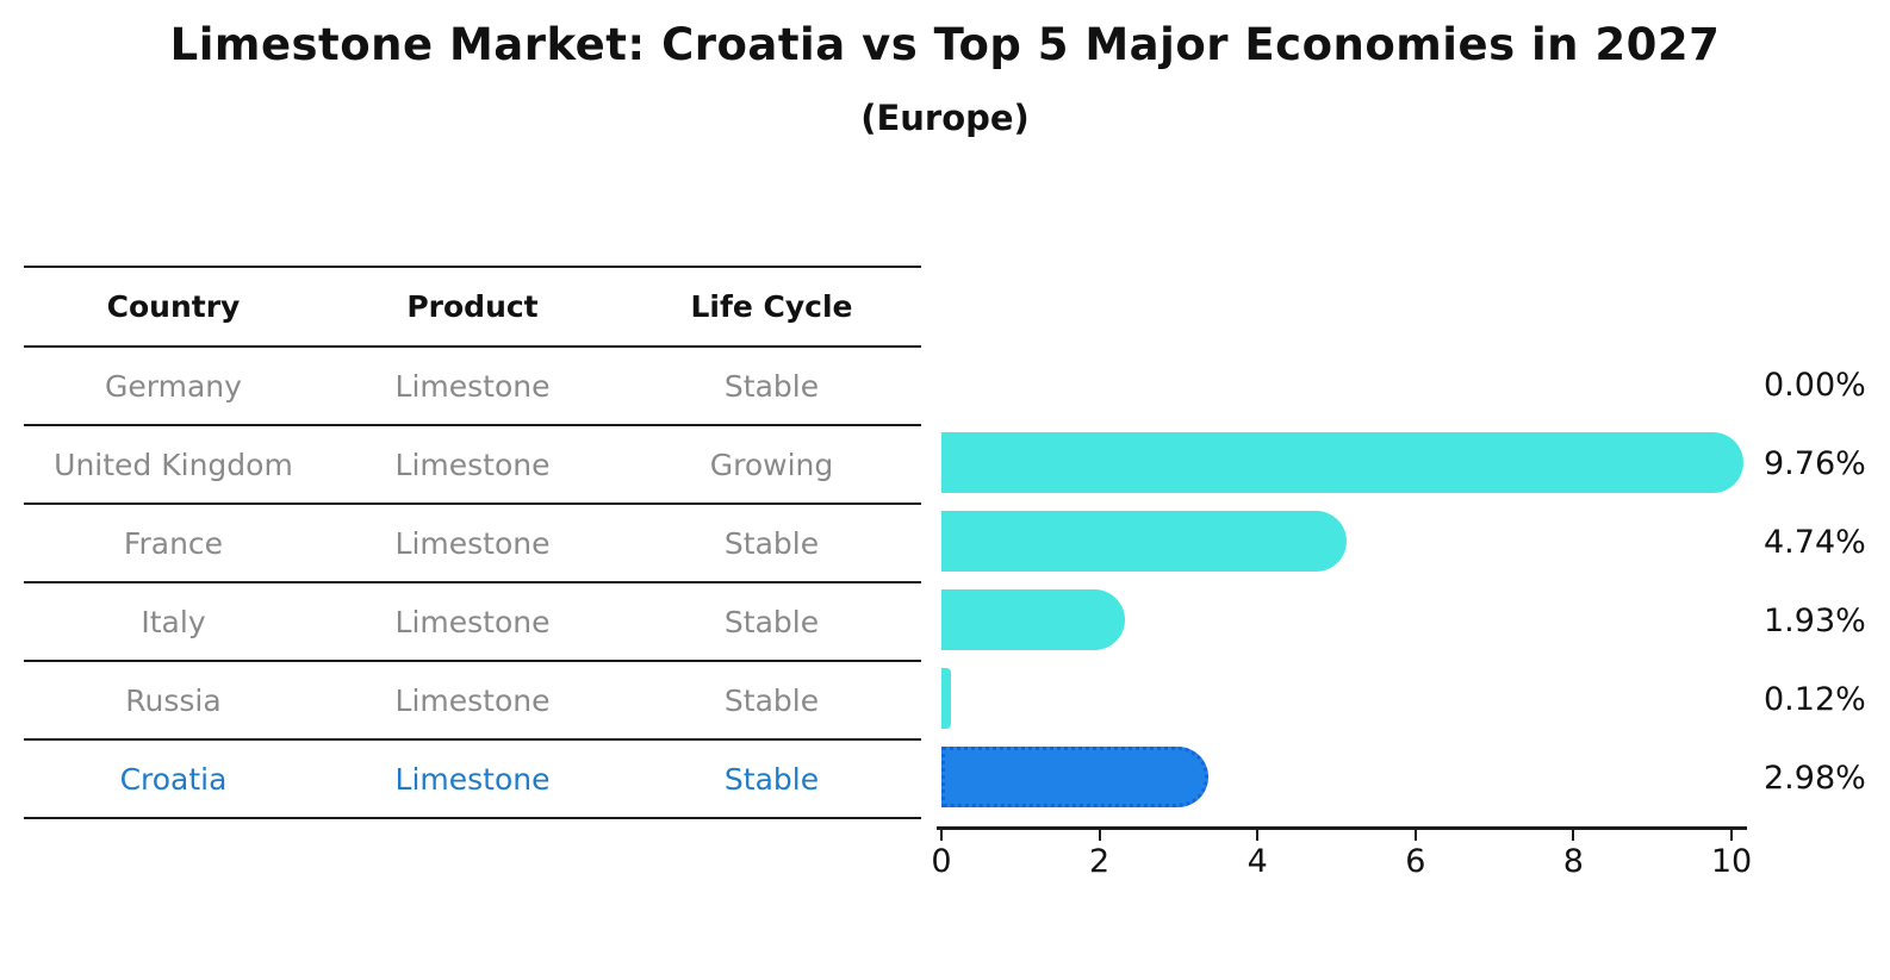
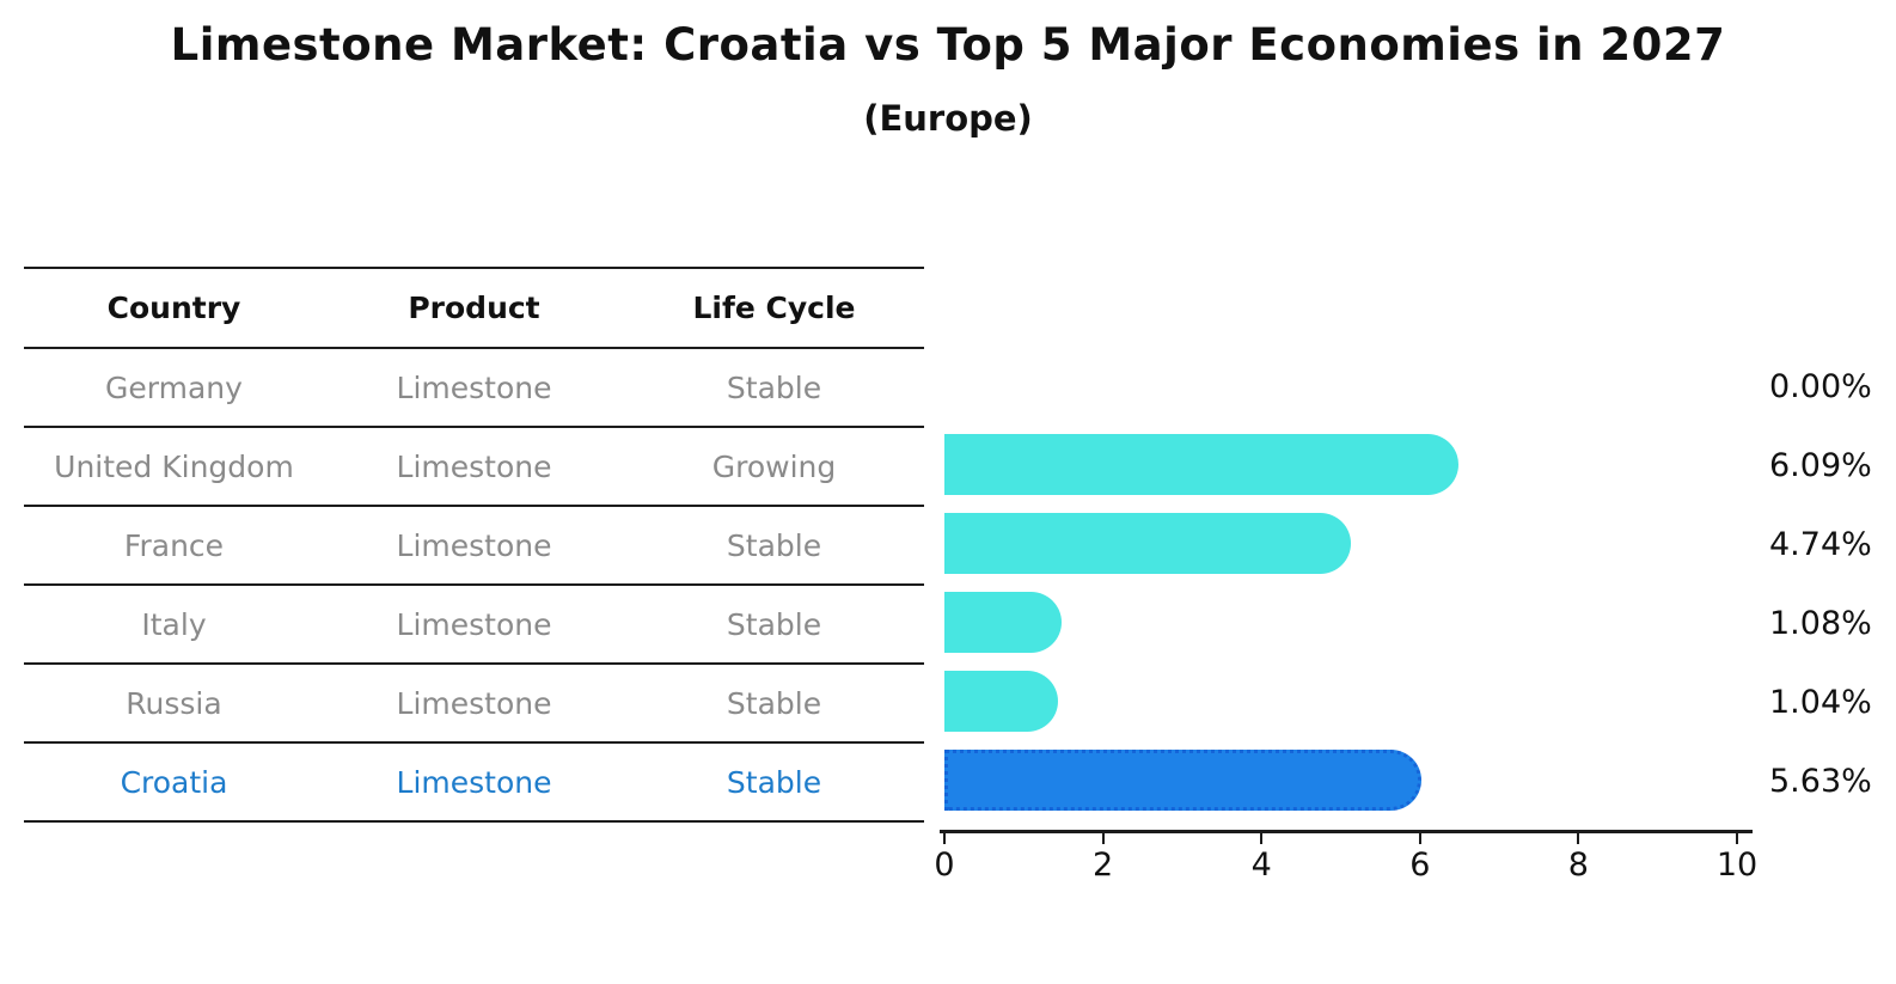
United Kingdom: 9.76% -> 6.09%
Italy: 1.93% -> 1.08%
Russia: 0.12% -> 1.04%
Croatia: 2.98% -> 5.63%
